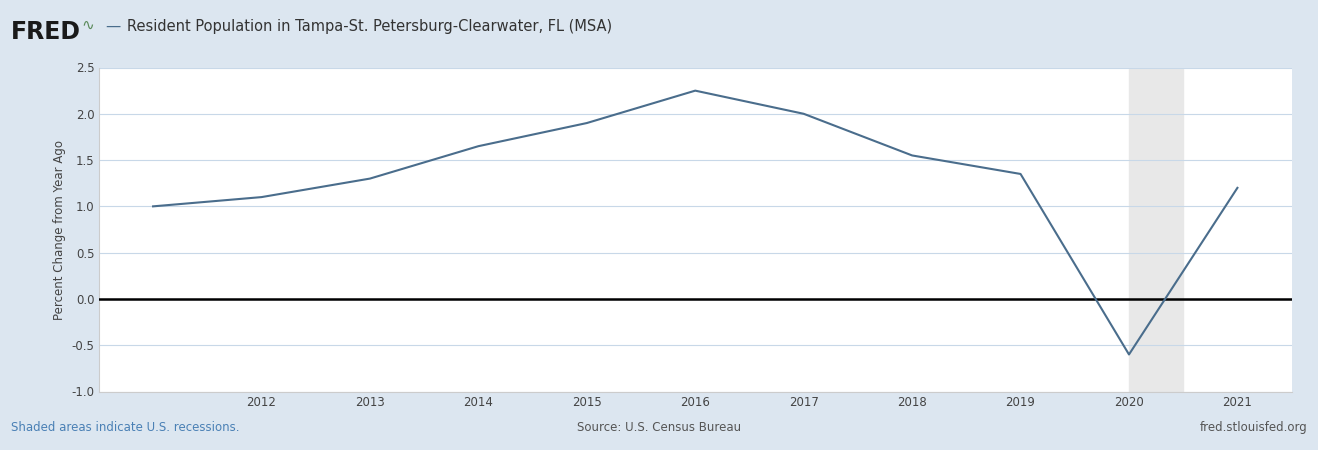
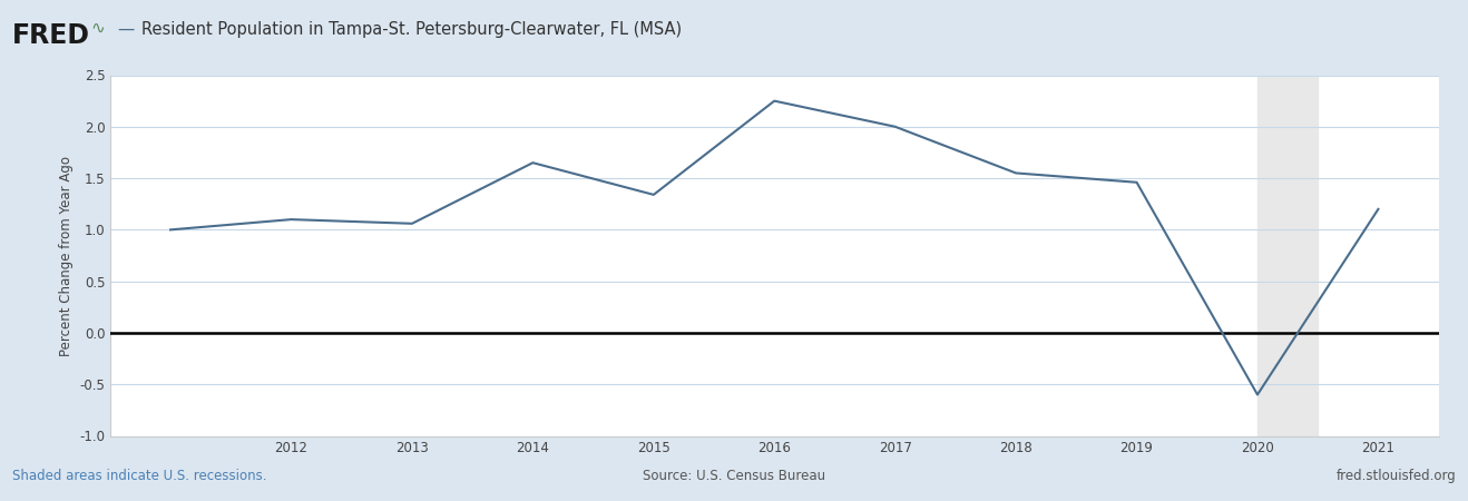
2013: 1.30 -> 1.06
2015: 1.90 -> 1.34
2019: 1.35 -> 1.46
